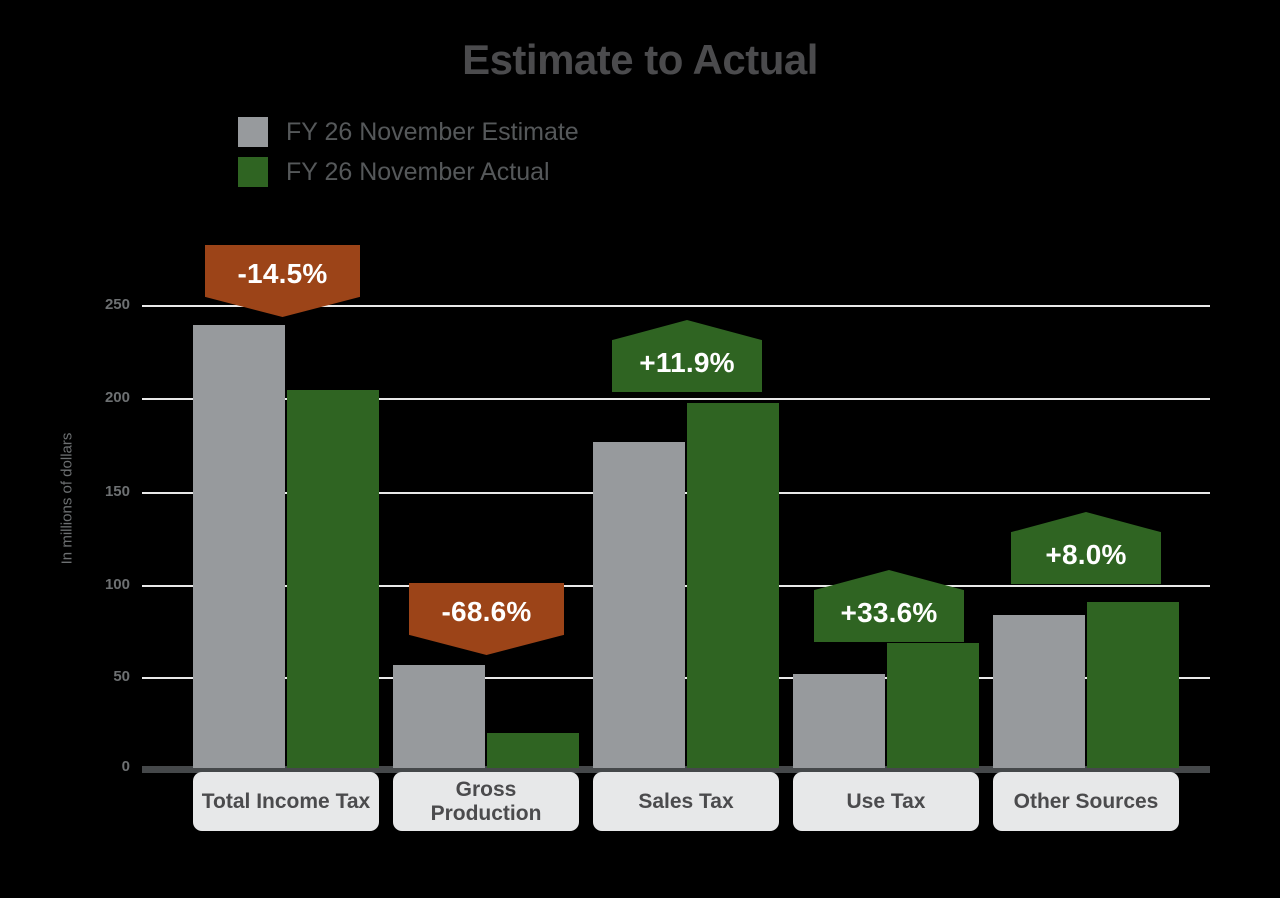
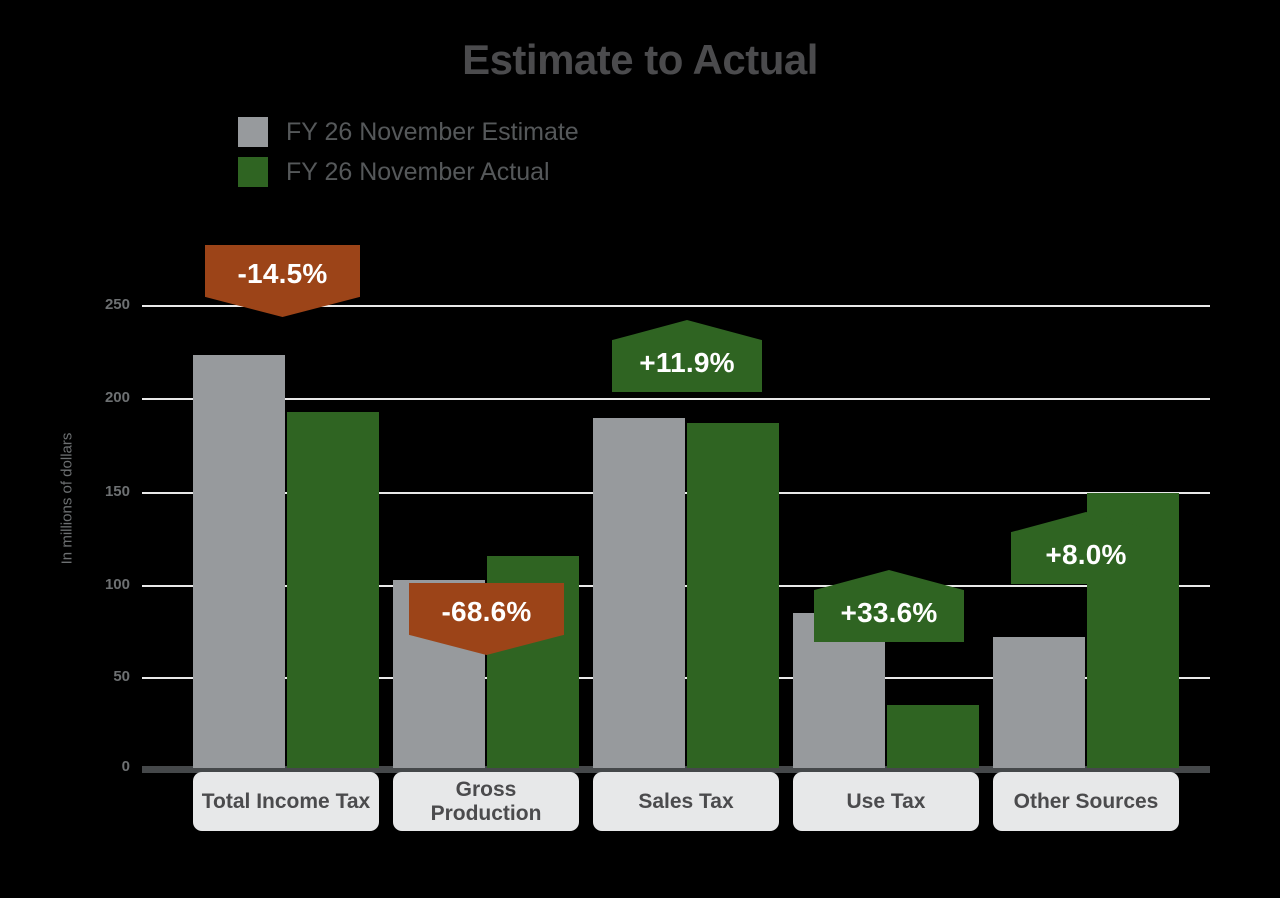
FY 26 November Estimate/Total Income Tax: 240 -> 224
FY 26 November Actual/Total Income Tax: 205 -> 193
FY 26 November Estimate/Gross Production: 56 -> 102
FY 26 November Actual/Gross Production: 19 -> 115
FY 26 November Estimate/Sales Tax: 177 -> 190
FY 26 November Actual/Sales Tax: 198 -> 187
FY 26 November Estimate/Use Tax: 51 -> 84
FY 26 November Actual/Use Tax: 68 -> 34
FY 26 November Estimate/Other Sources: 83 -> 71
FY 26 November Actual/Other Sources: 90 -> 149
